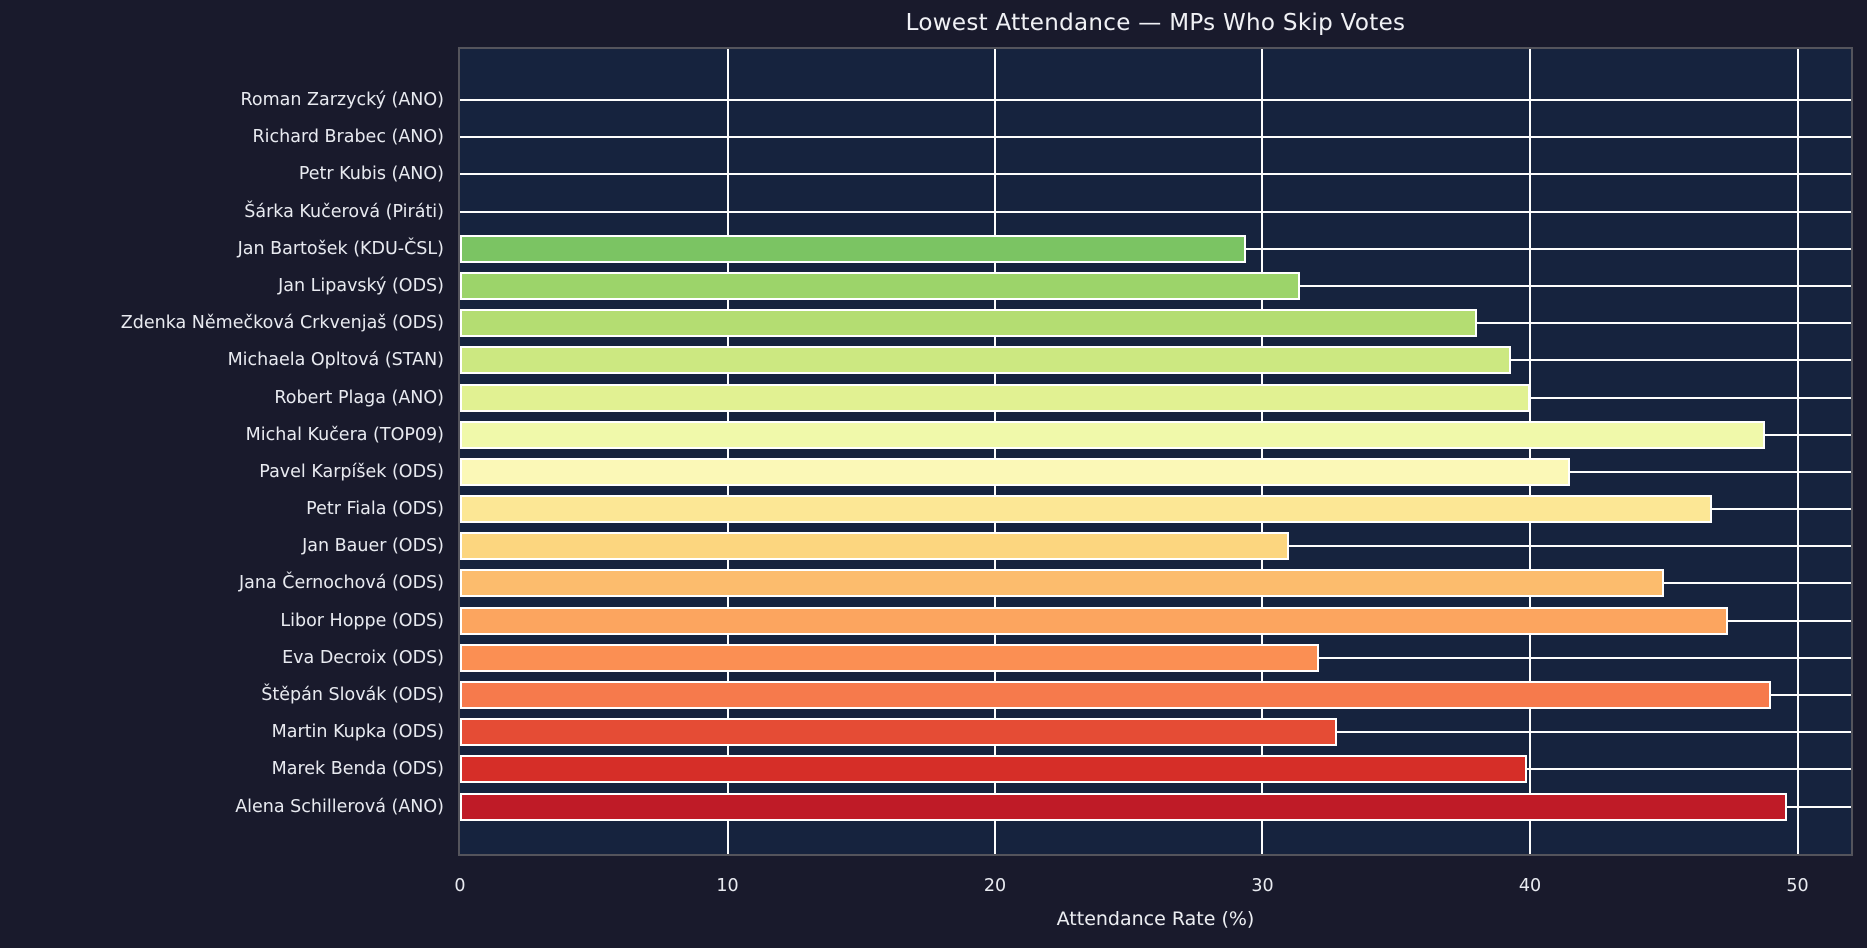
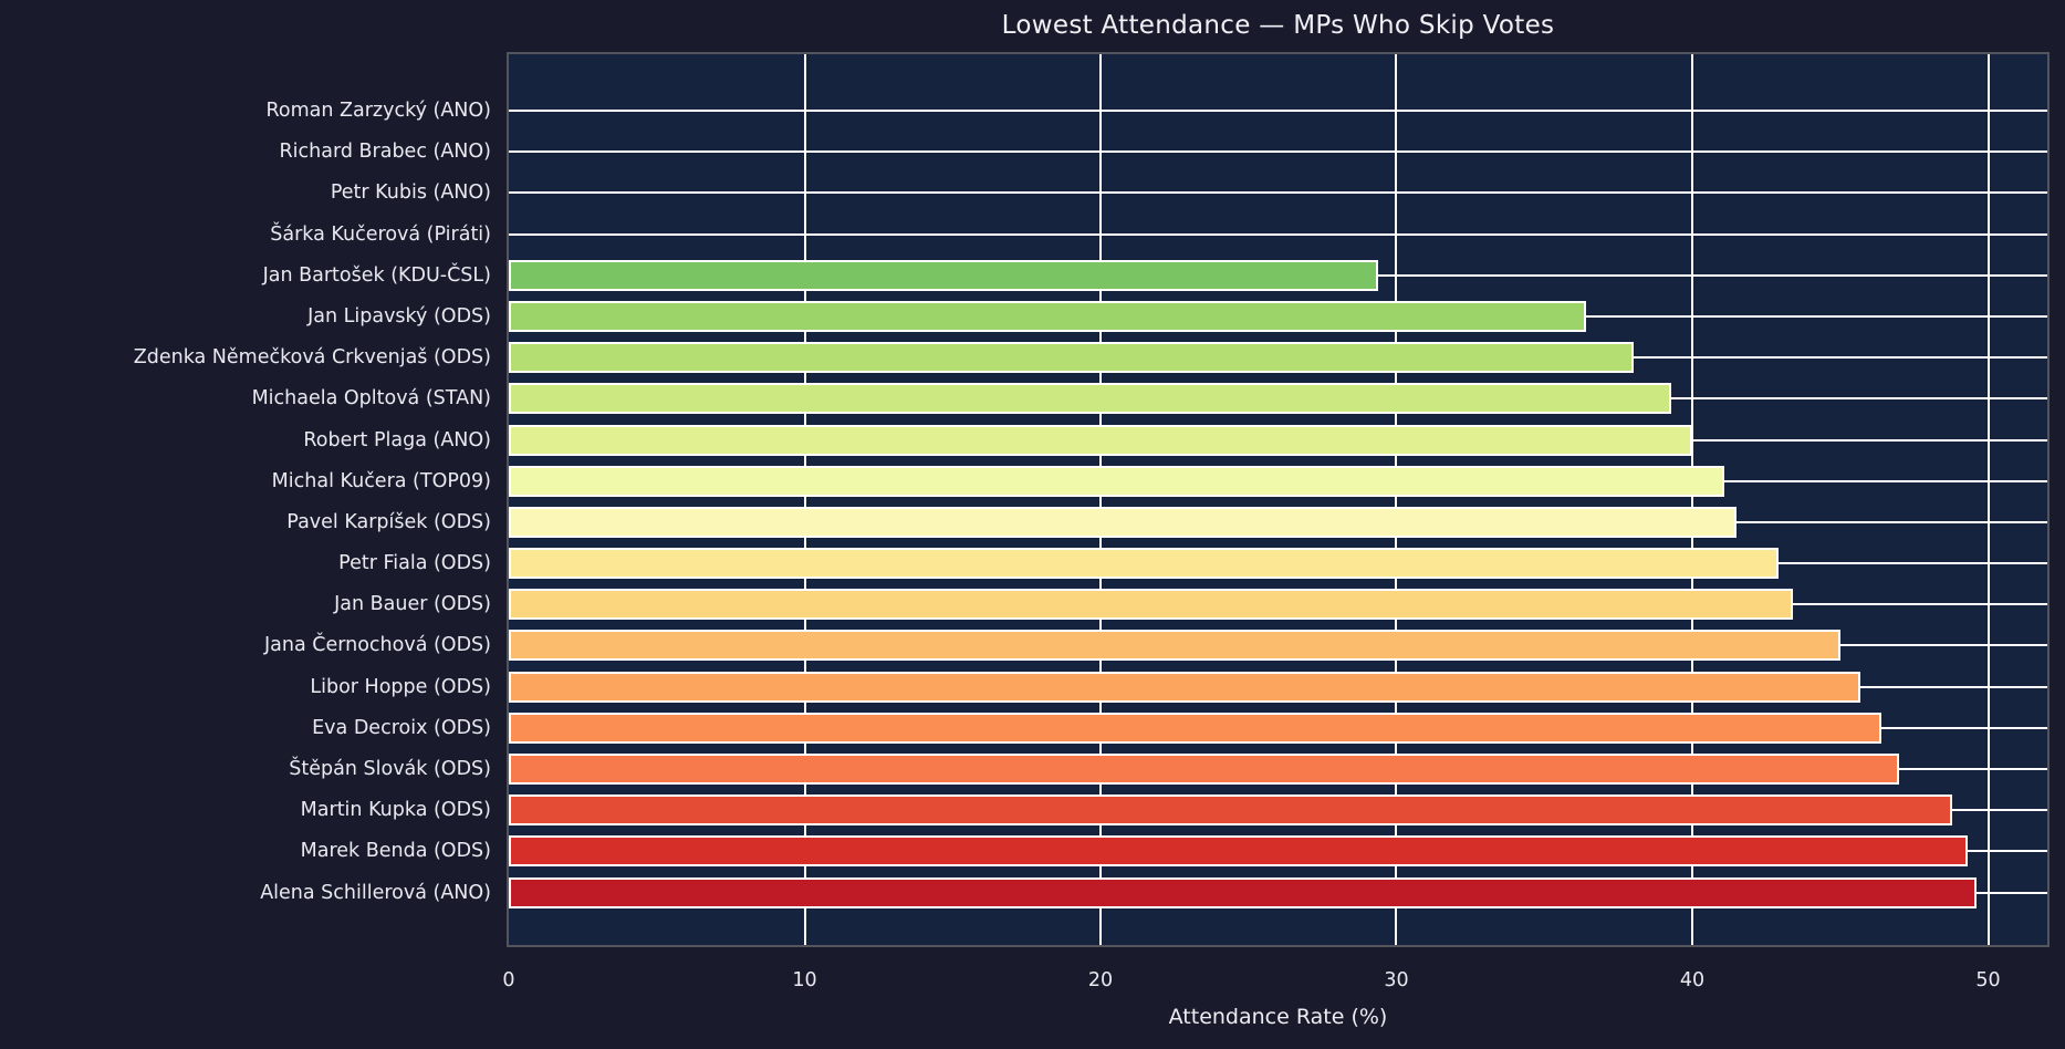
Jan Lipavský (ODS): 31.4 -> 36.4
Michal Kučera (TOP09): 48.8 -> 41.1
Petr Fiala (ODS): 46.8 -> 42.9
Jan Bauer (ODS): 31.0 -> 43.4
Libor Hoppe (ODS): 47.4 -> 45.7
Eva Decroix (ODS): 32.1 -> 46.4
Štěpán Slovák (ODS): 49.0 -> 47.0
Martin Kupka (ODS): 32.8 -> 48.8
Marek Benda (ODS): 39.9 -> 49.3
